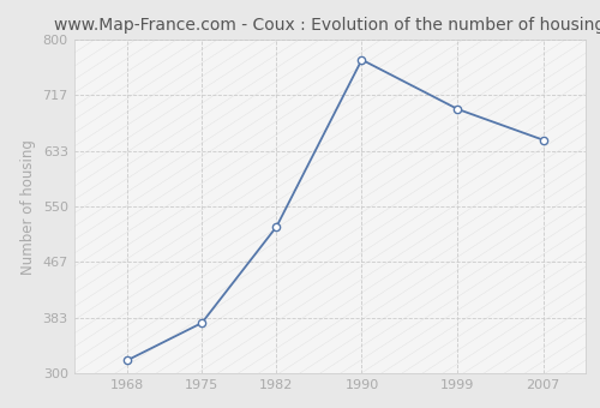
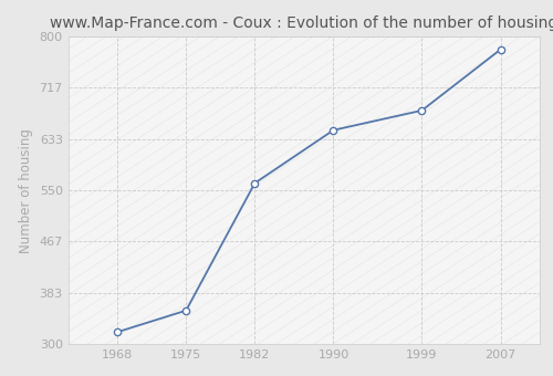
1975: 376 -> 355
1982: 520 -> 562
1990: 770 -> 648
1999: 696 -> 680
2007: 650 -> 779
